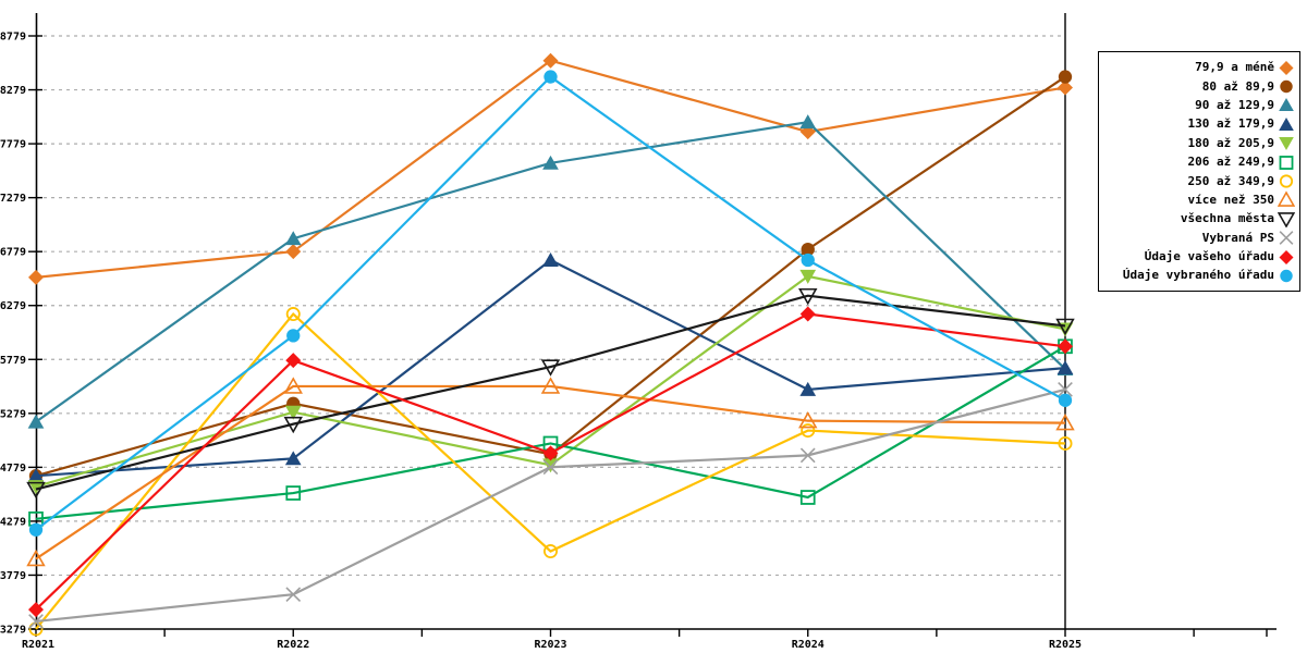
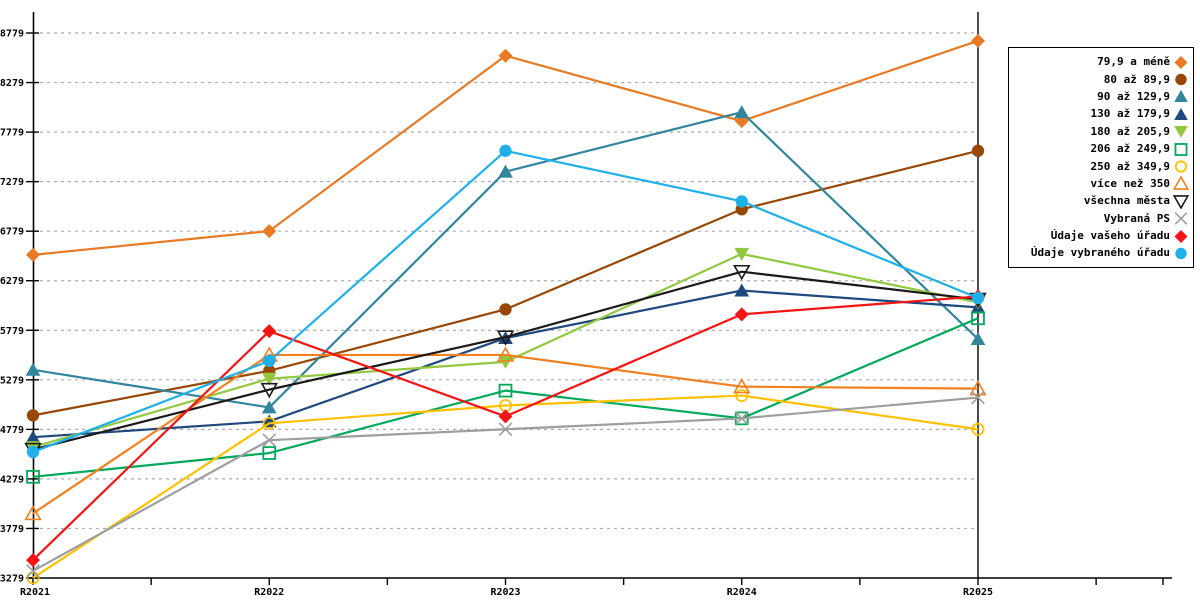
80 až 89,9/R2021: 4700 -> 4900
90 až 129,9/R2021: 5200 -> 5400
Údaje vybraného úřadu/R2021: 4200 -> 4600
90 až 129,9/R2022: 6900 -> 5000
250 až 349,9/R2022: 6200 -> 4800
Vybraná PS/R2022: 3600 -> 4700
Údaje vybraného úřadu/R2022: 6000 -> 5500
80 až 89,9/R2023: 4900 -> 6000
90 až 129,9/R2023: 7600 -> 7400
130 až 179,9/R2023: 6700 -> 5700
180 až 205,9/R2023: 4800 -> 5500
206 až 249,9/R2023: 5000 -> 5200
250 až 349,9/R2023: 4000 -> 5000
Údaje vybraného úřadu/R2023: 8400 -> 7600
80 až 89,9/R2024: 6800 -> 7000
130 až 179,9/R2024: 5500 -> 6200
206 až 249,9/R2024: 4500 -> 4900
Údaje vašeho úřadu/R2024: 6200 -> 5900
Údaje vybraného úřadu/R2024: 6700 -> 7100
79,9 a méně/R2025: 8300 -> 8700
80 až 89,9/R2025: 8400 -> 7600
130 až 179,9/R2025: 5700 -> 6000
250 až 349,9/R2025: 5000 -> 4800
Vybraná PS/R2025: 5500 -> 5100
Údaje vašeho úřadu/R2025: 5900 -> 6100
Údaje vybraného úřadu/R2025: 5400 -> 6100
